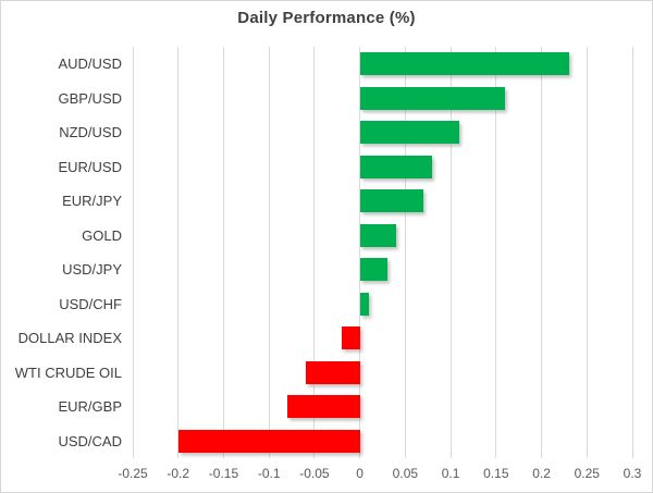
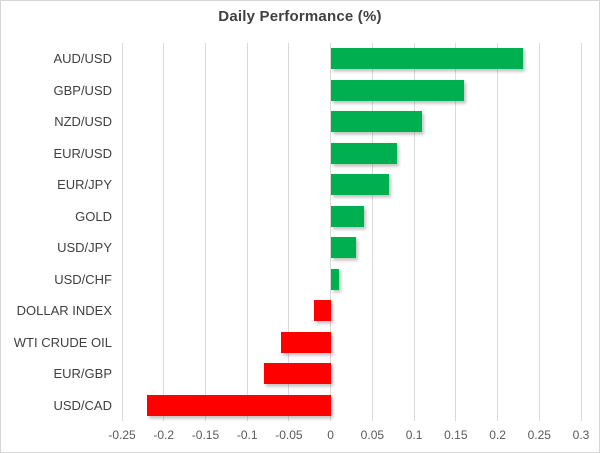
USD/CAD: -0.20 -> -0.22
